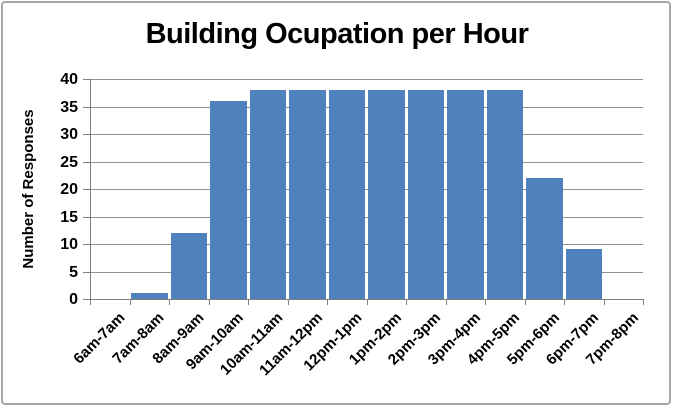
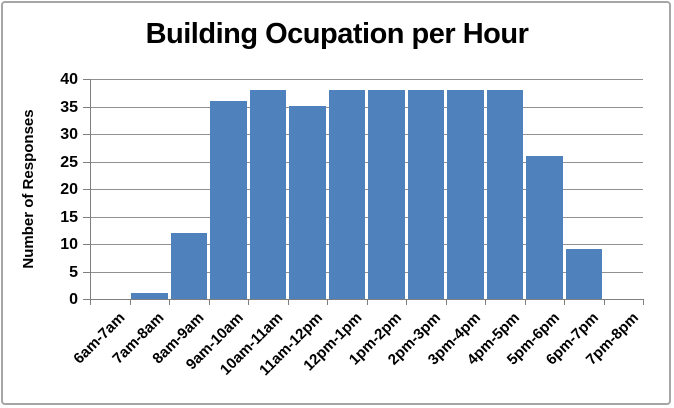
11am-12pm: 38 -> 35
5pm-6pm: 22 -> 26
